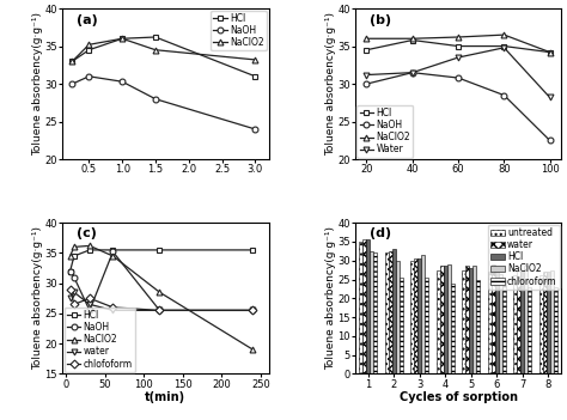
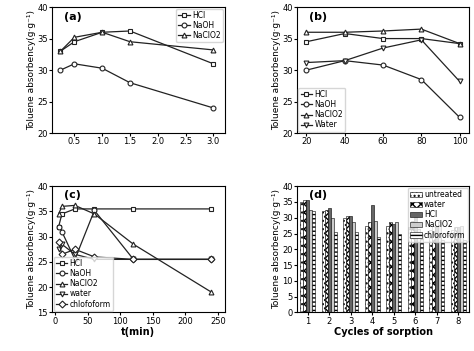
NaClO2/3: 31.5 -> 28.5
HCl/4: 28.5 -> 34.0
HCl/6: 28.0 -> 30.5
